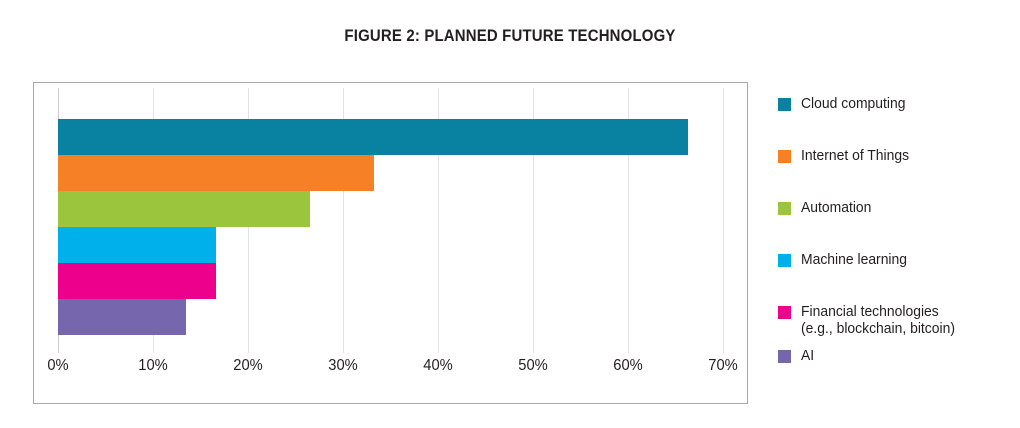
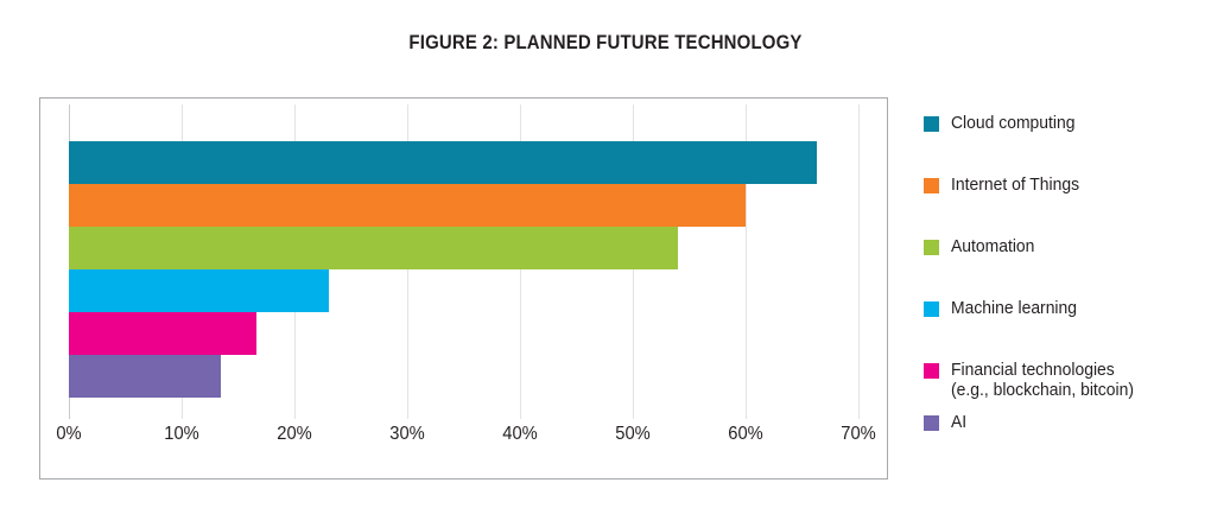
Internet of Things: 33% -> 60%
Automation: 26% -> 54%
Machine learning: 17% -> 23%
